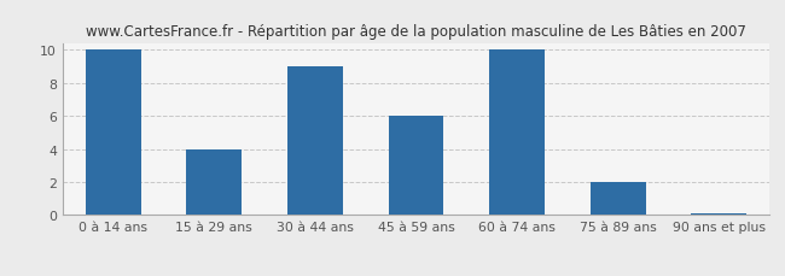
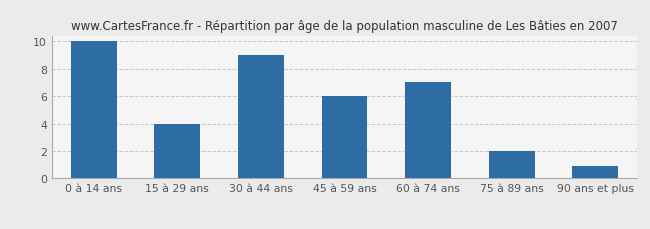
60 à 74 ans: 10.0 -> 7.0
90 ans et plus: 0.1 -> 0.9
